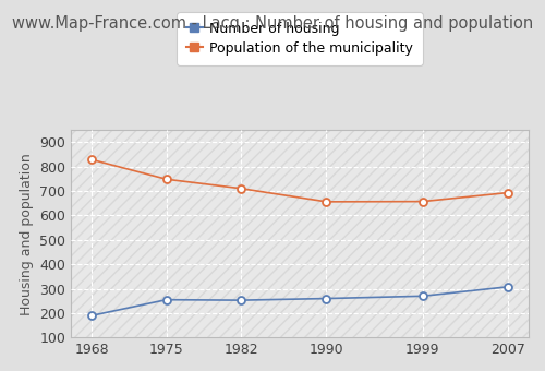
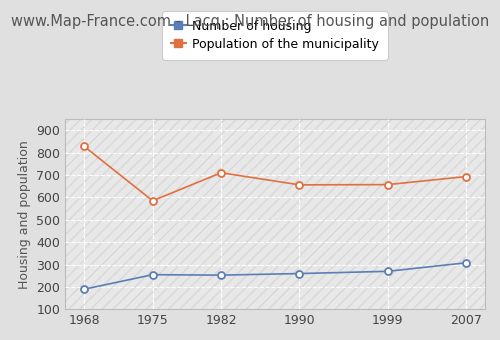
Population of the municipality/1975: 748 -> 585
